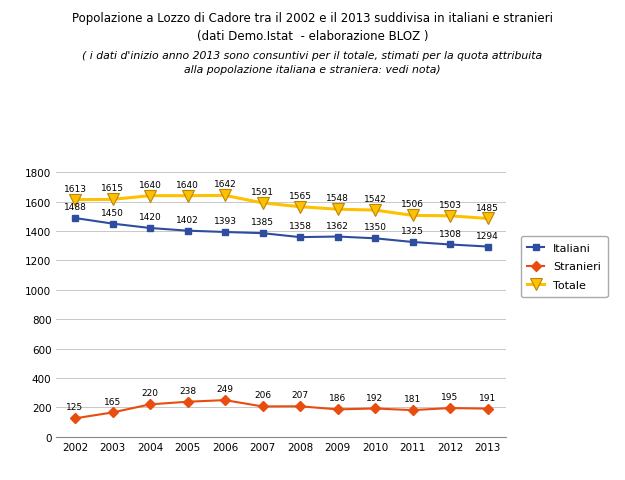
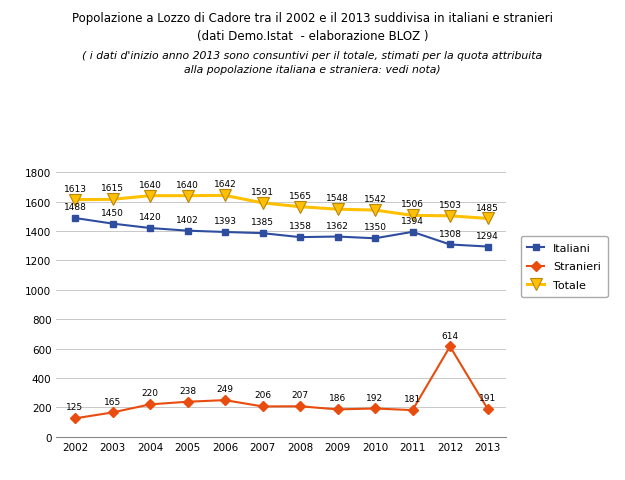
Italiani/2011: 1325 -> 1394
Stranieri/2012: 195 -> 614
